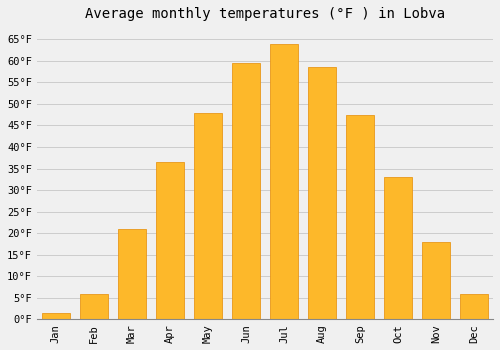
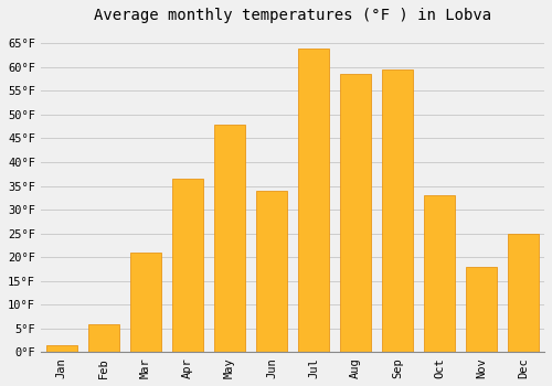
Jun: 59.5°F -> 34.0°F
Sep: 47.5°F -> 59.5°F
Dec: 6.0°F -> 25.0°F
